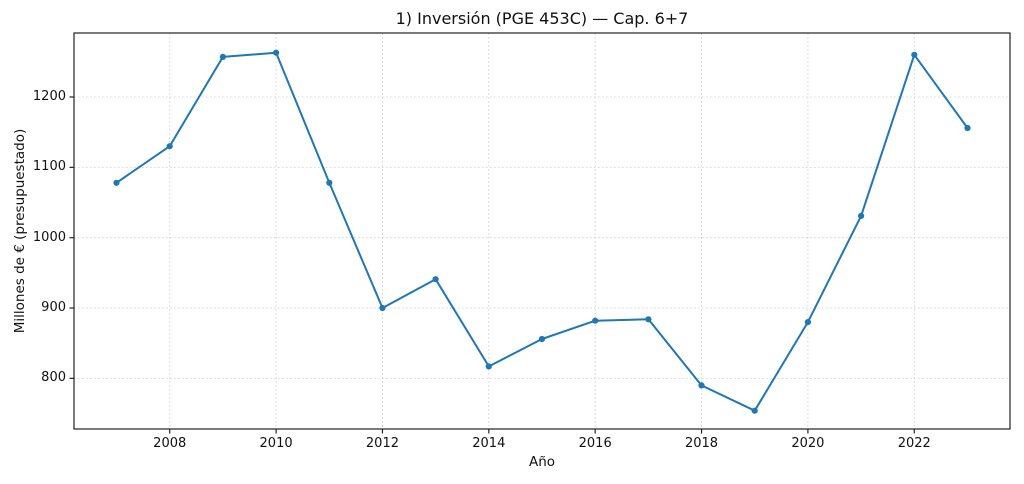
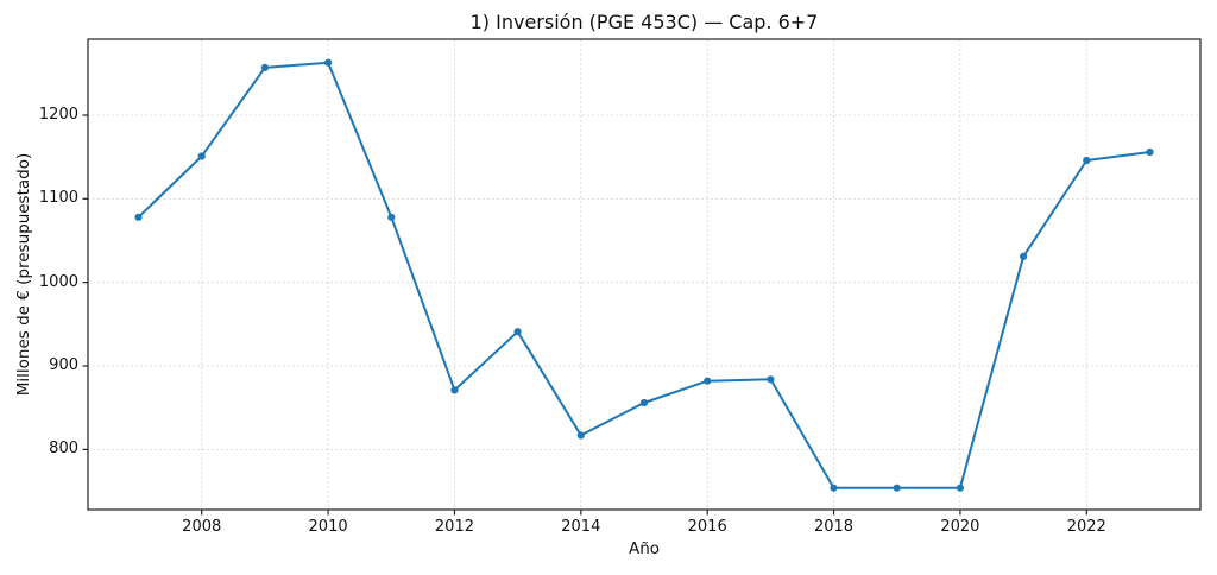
2008: 1130 -> 1150
2012: 900 -> 870
2018: 790 -> 750
2020: 880 -> 750
2022: 1260 -> 1150
